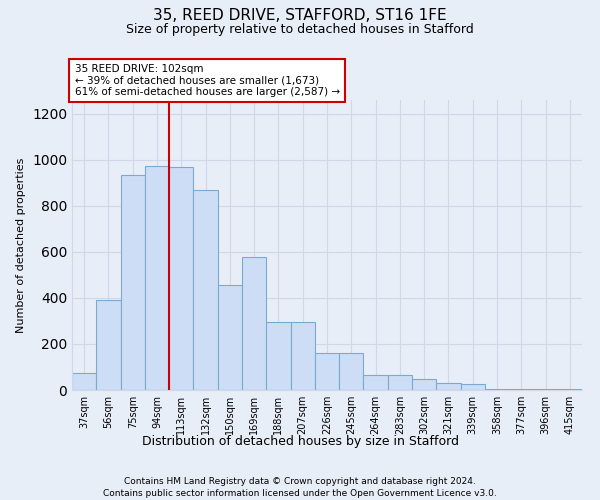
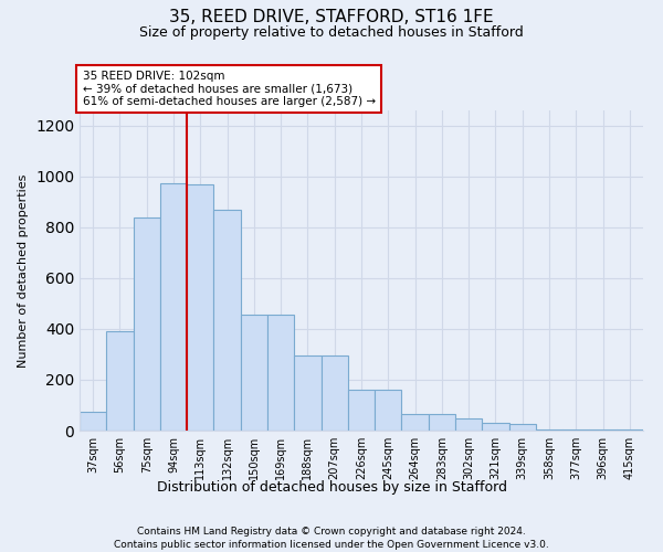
75sqm: 935 -> 840
169sqm: 580 -> 455
